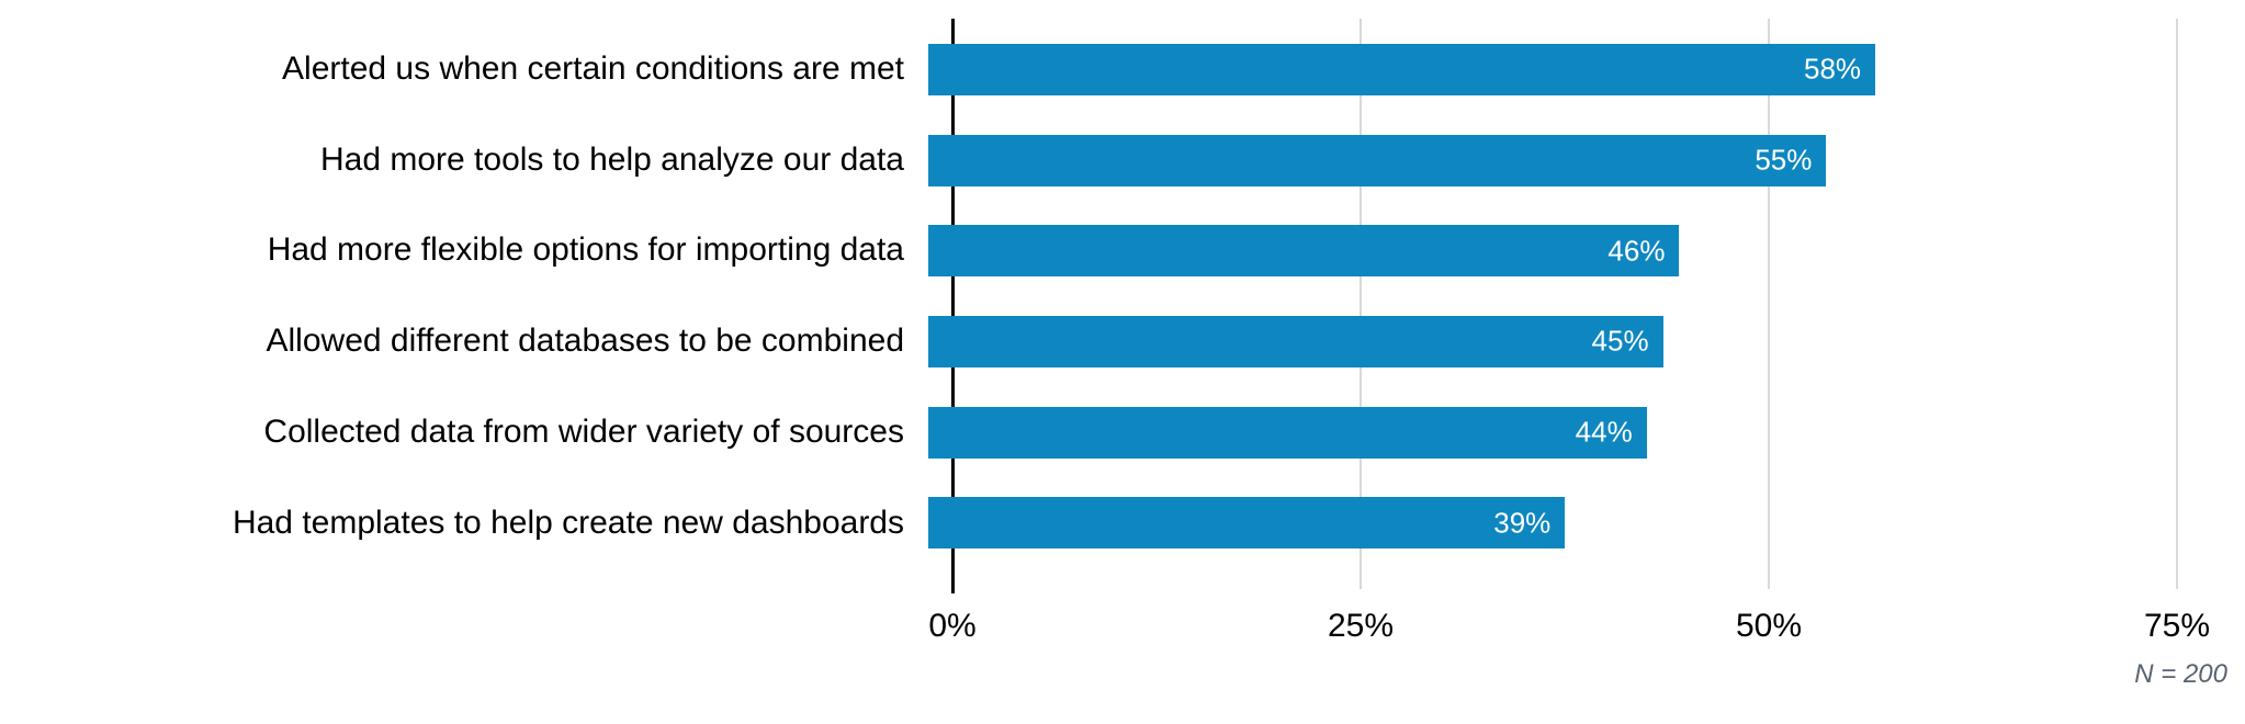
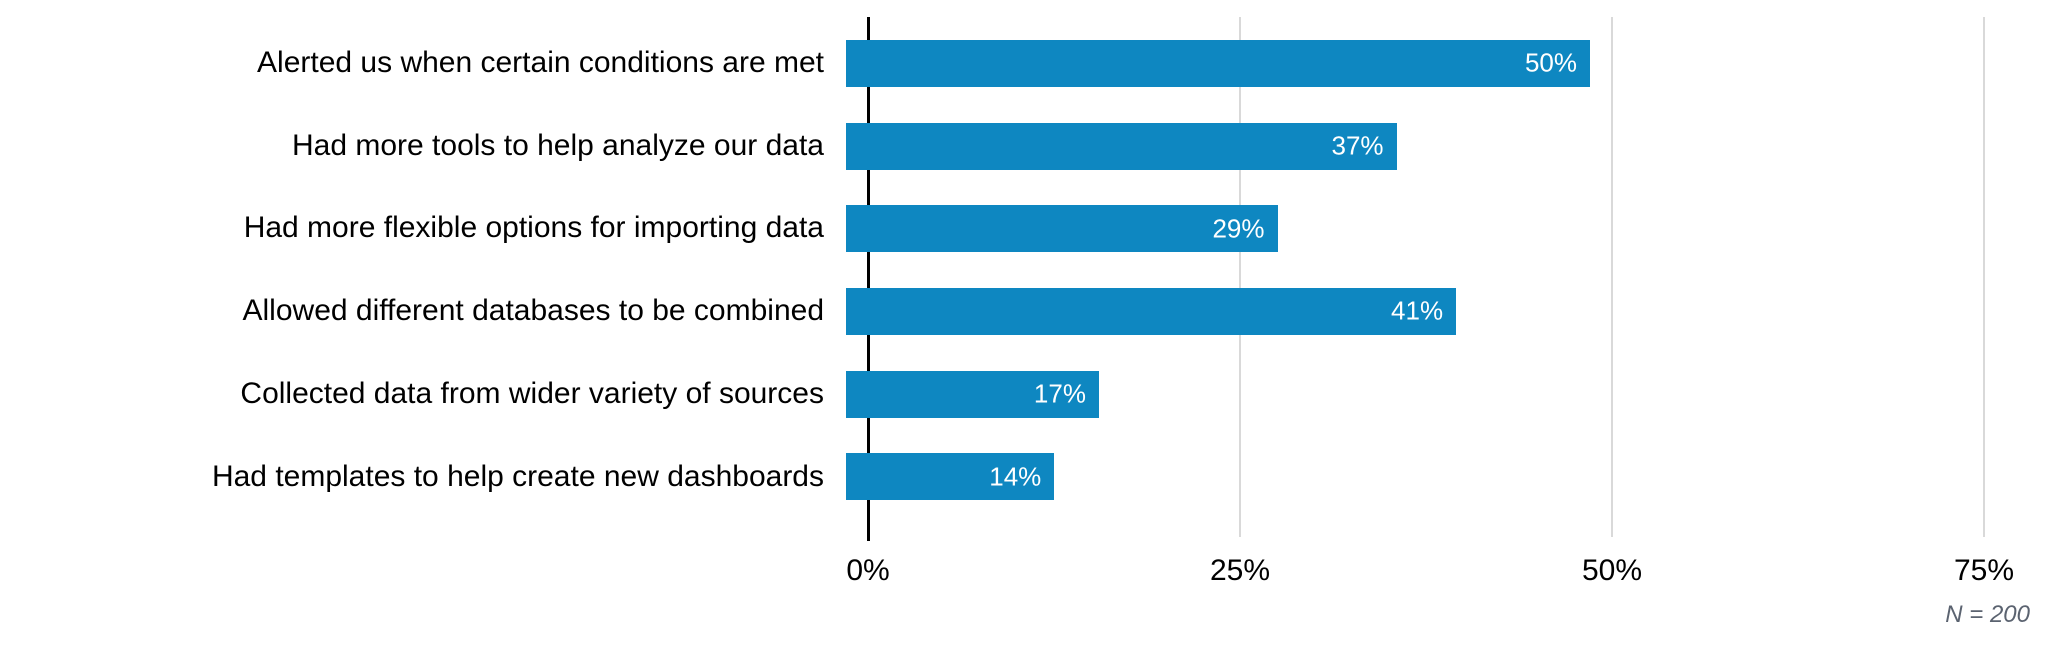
Alerted us when certain conditions are met: 58% -> 50%
Had more tools to help analyze our data: 55% -> 37%
Had more flexible options for importing data: 46% -> 29%
Allowed different databases to be combined: 45% -> 41%
Collected data from wider variety of sources: 44% -> 17%
Had templates to help create new dashboards: 39% -> 14%
